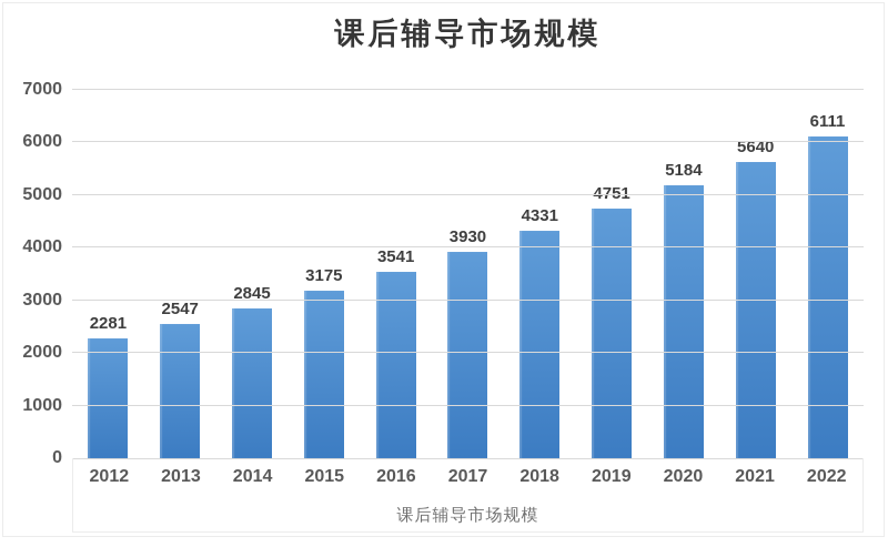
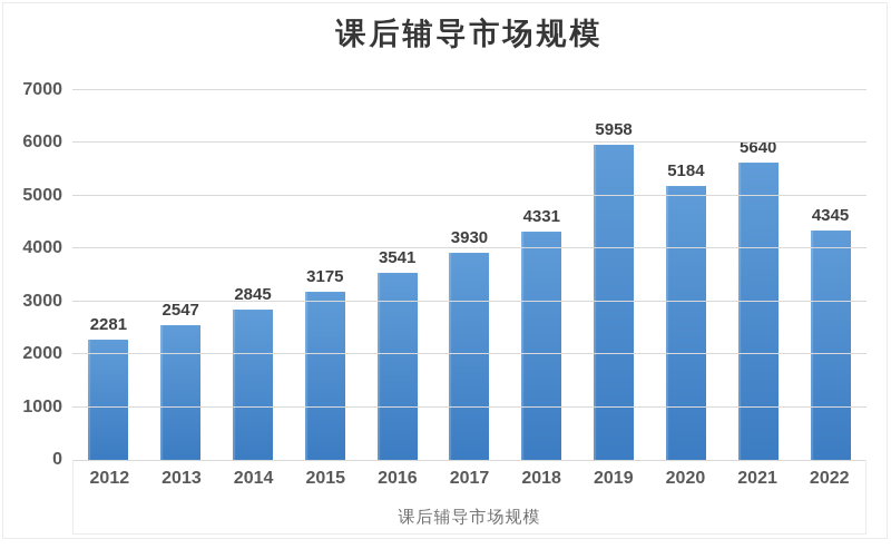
2019: 4751 -> 5958
2022: 6111 -> 4345
